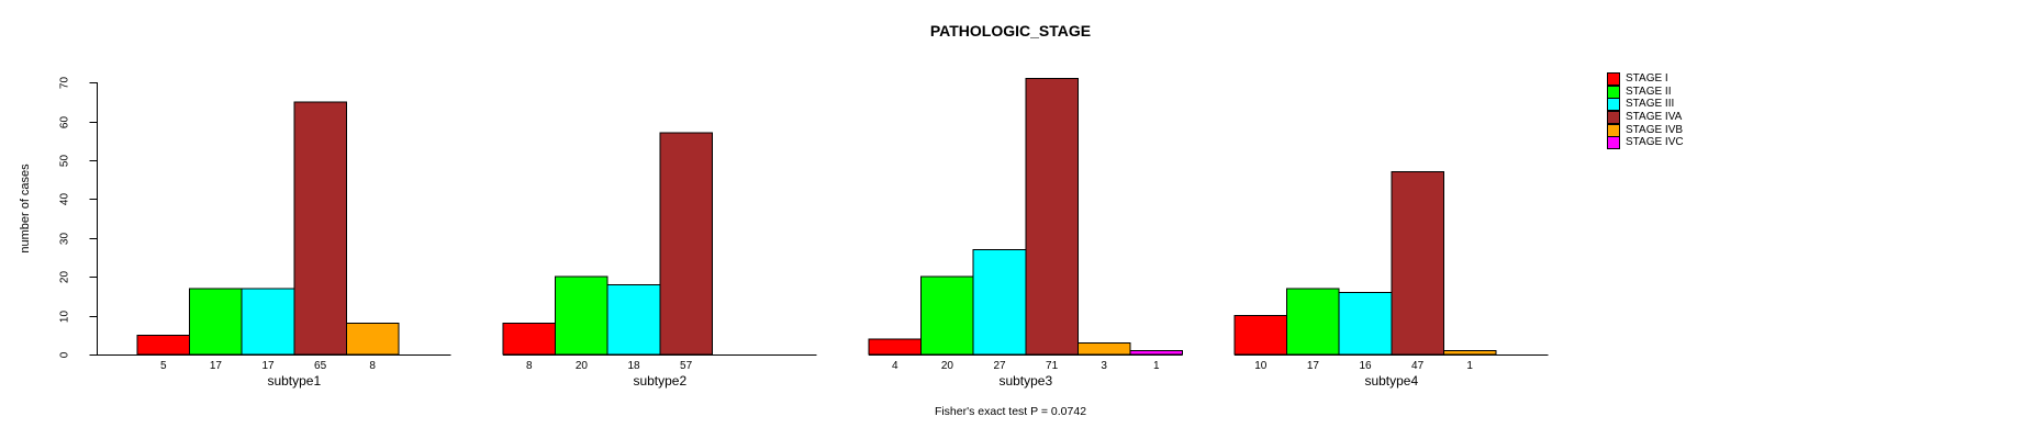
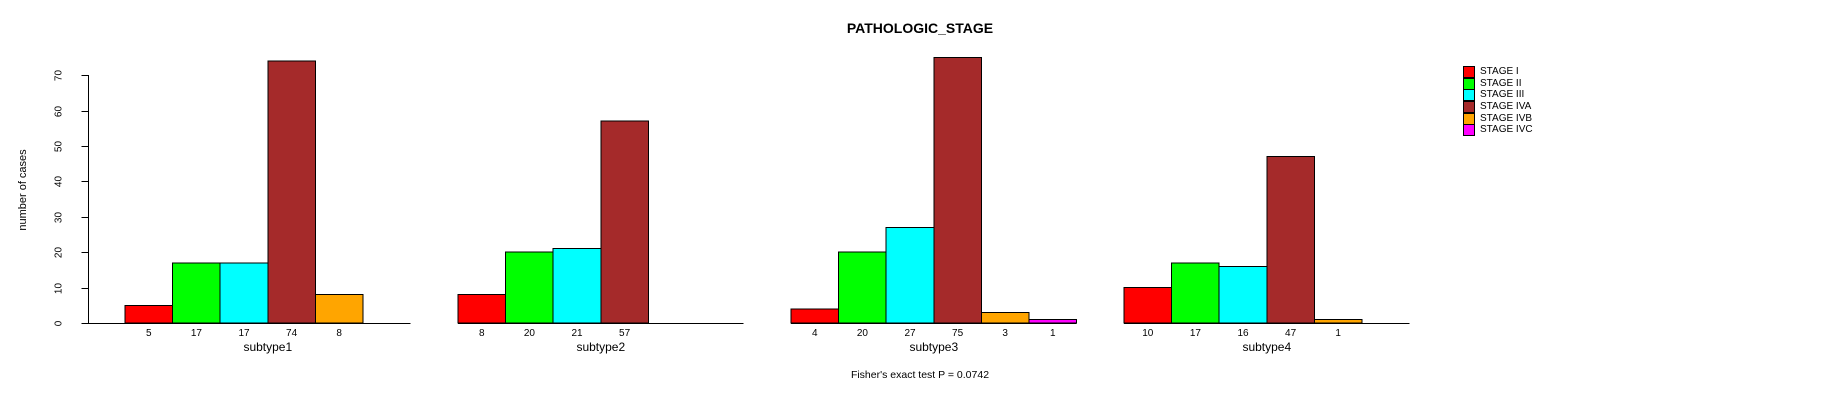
STAGE IVA/subtype1: 65 -> 74
STAGE III/subtype2: 18 -> 21
STAGE IVA/subtype3: 71 -> 75
